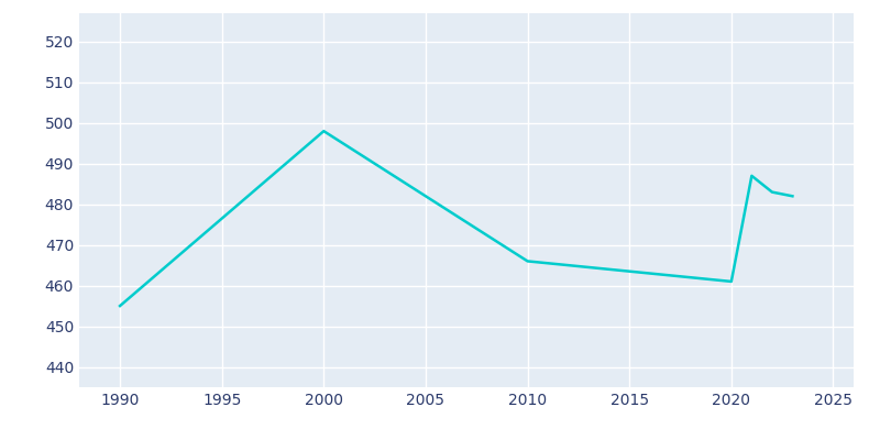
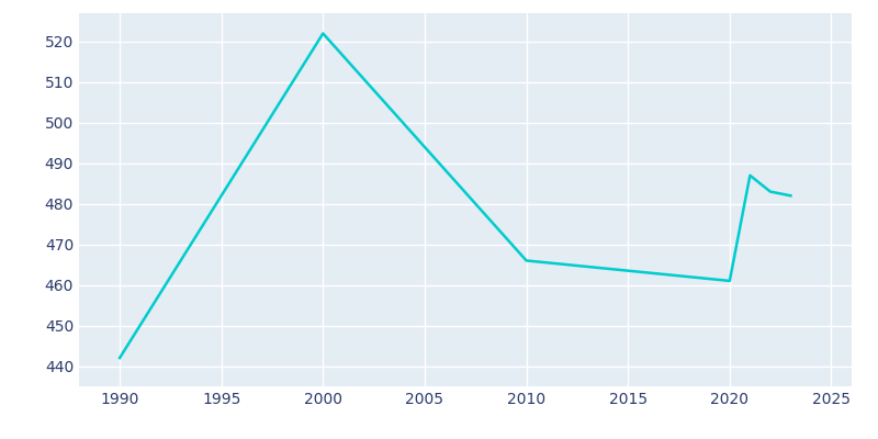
1990: 455 -> 442
2000: 498 -> 522
